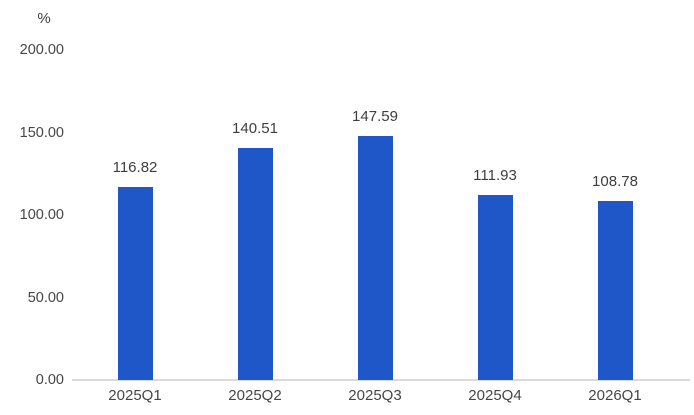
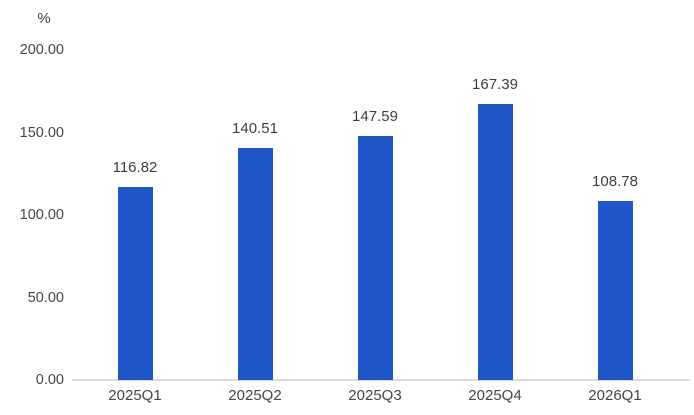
2025Q4: 111.93 -> 167.39
